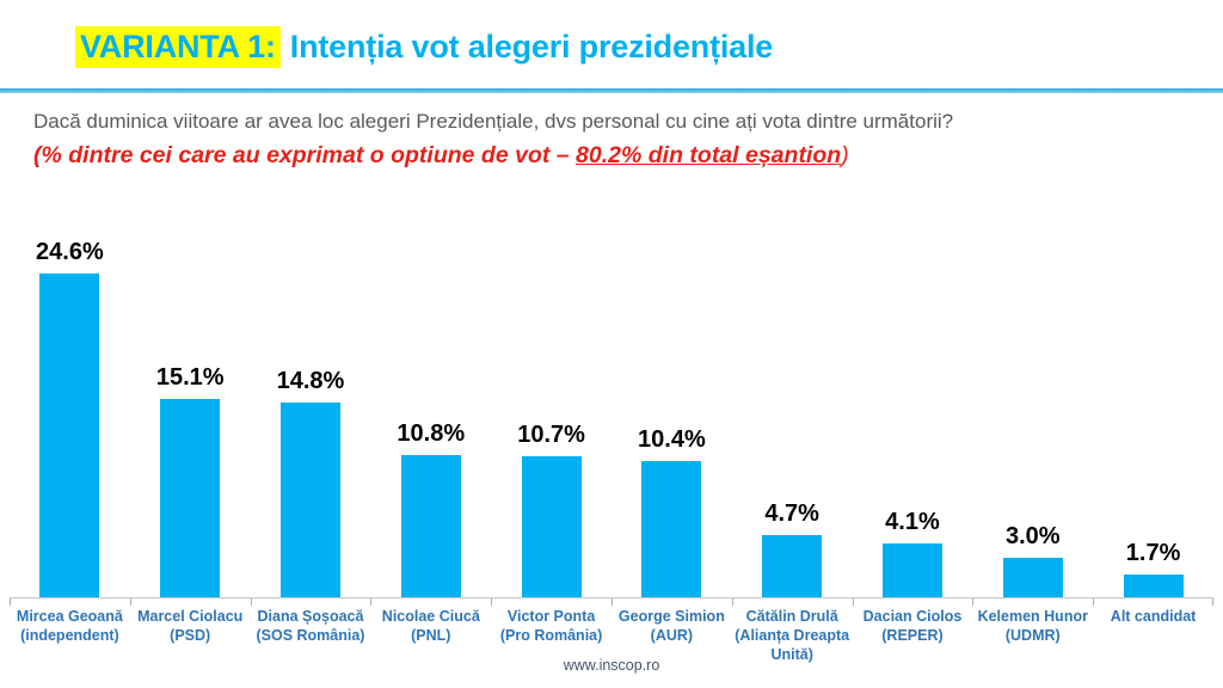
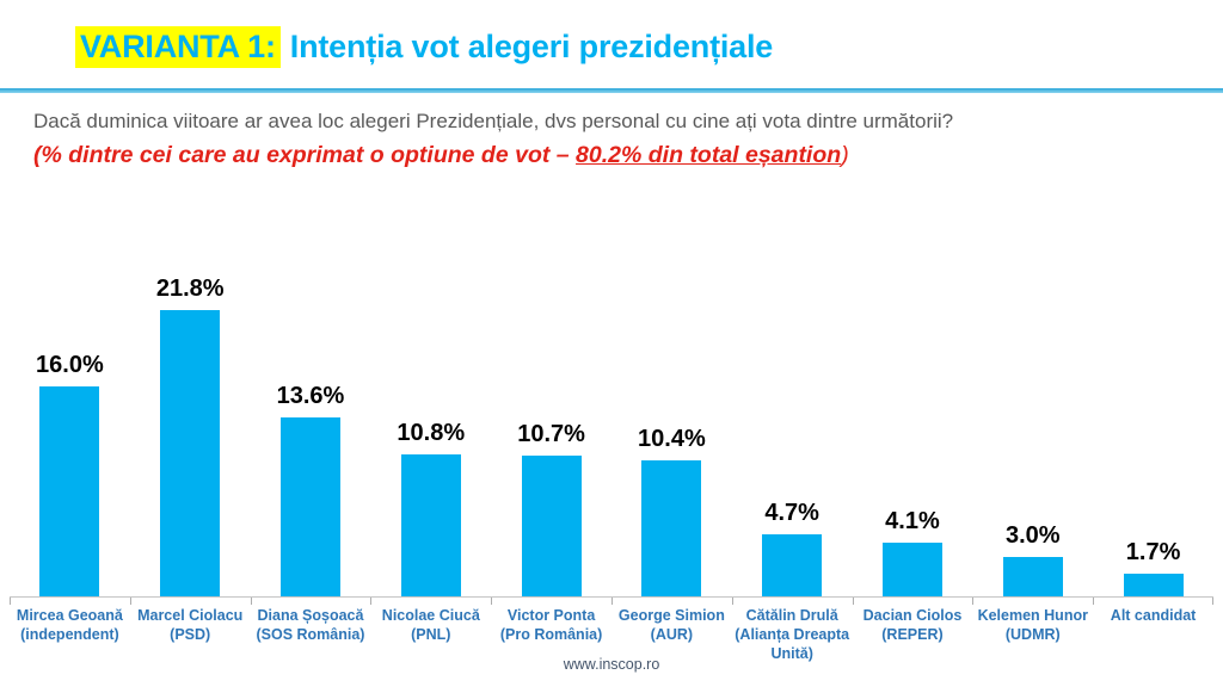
Mircea Geoană (independent): 24.6% -> 16.0%
Marcel Ciolacu (PSD): 15.1% -> 21.8%
Diana Șoșoacă (SOS România): 14.8% -> 13.6%
